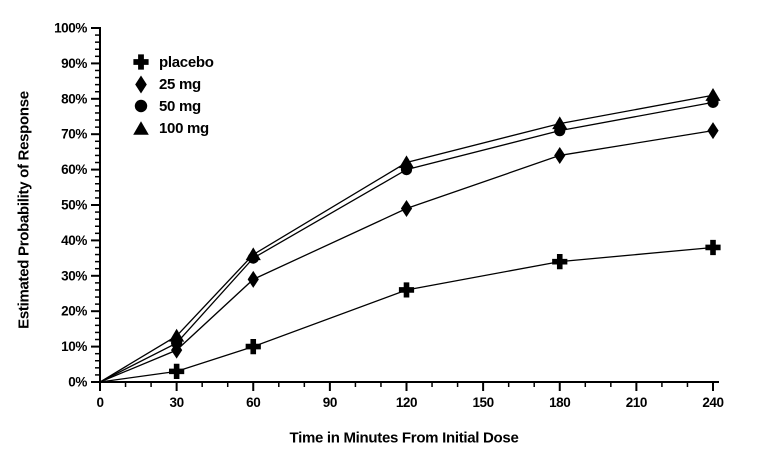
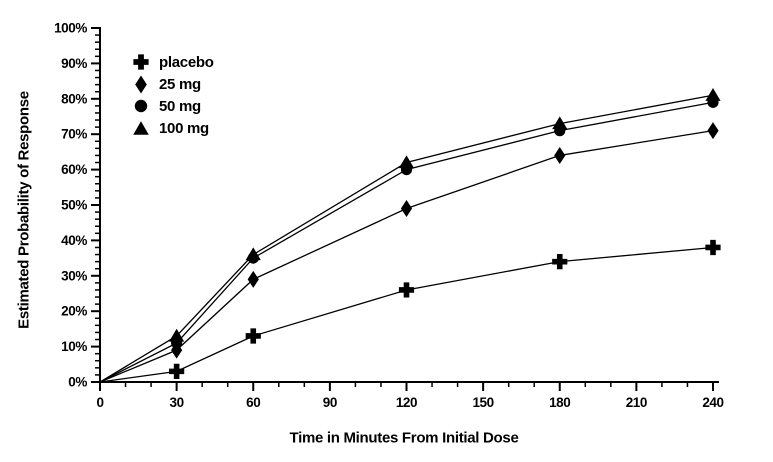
placebo/60: 10% -> 13%
